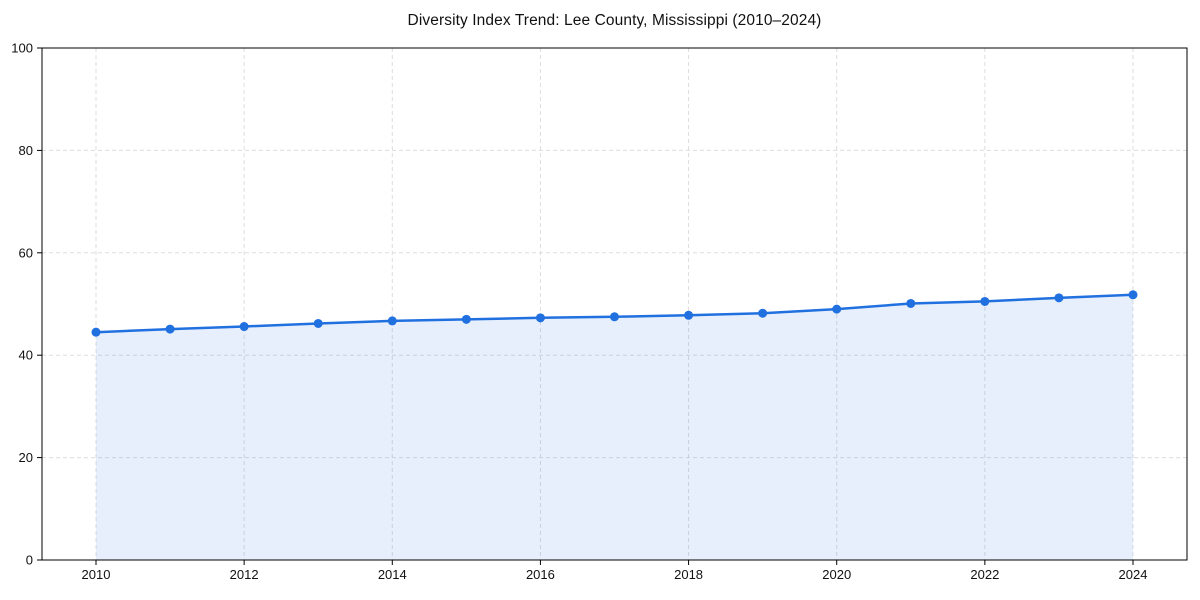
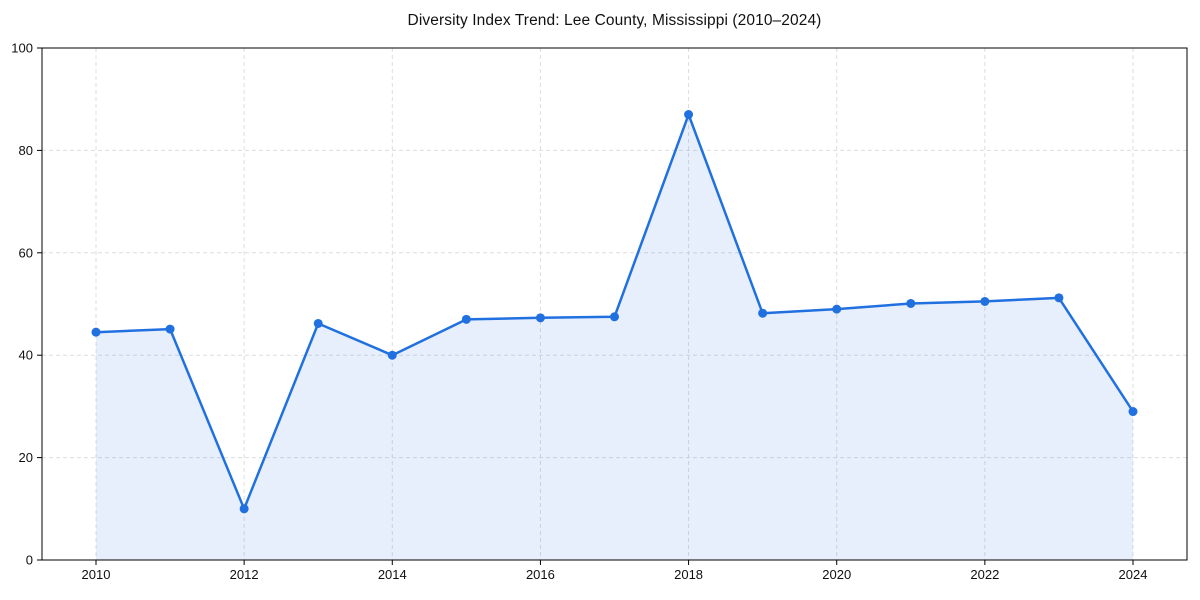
2012: 46 -> 10
2014: 47 -> 40
2018: 48 -> 87
2024: 52 -> 29
